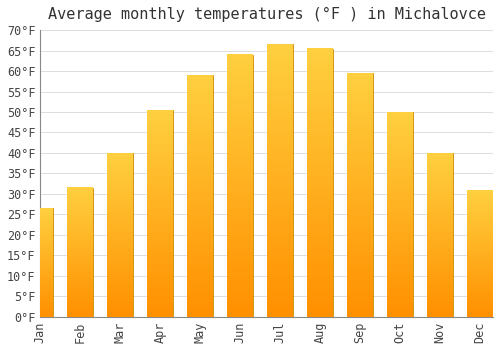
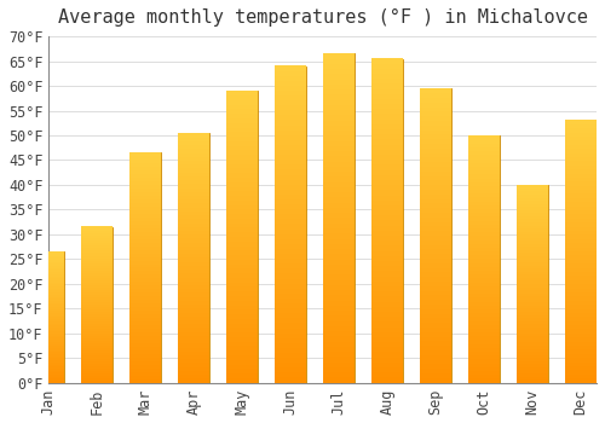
Mar: 40.0°F -> 46.5°F
Dec: 31.0°F -> 53.0°F
